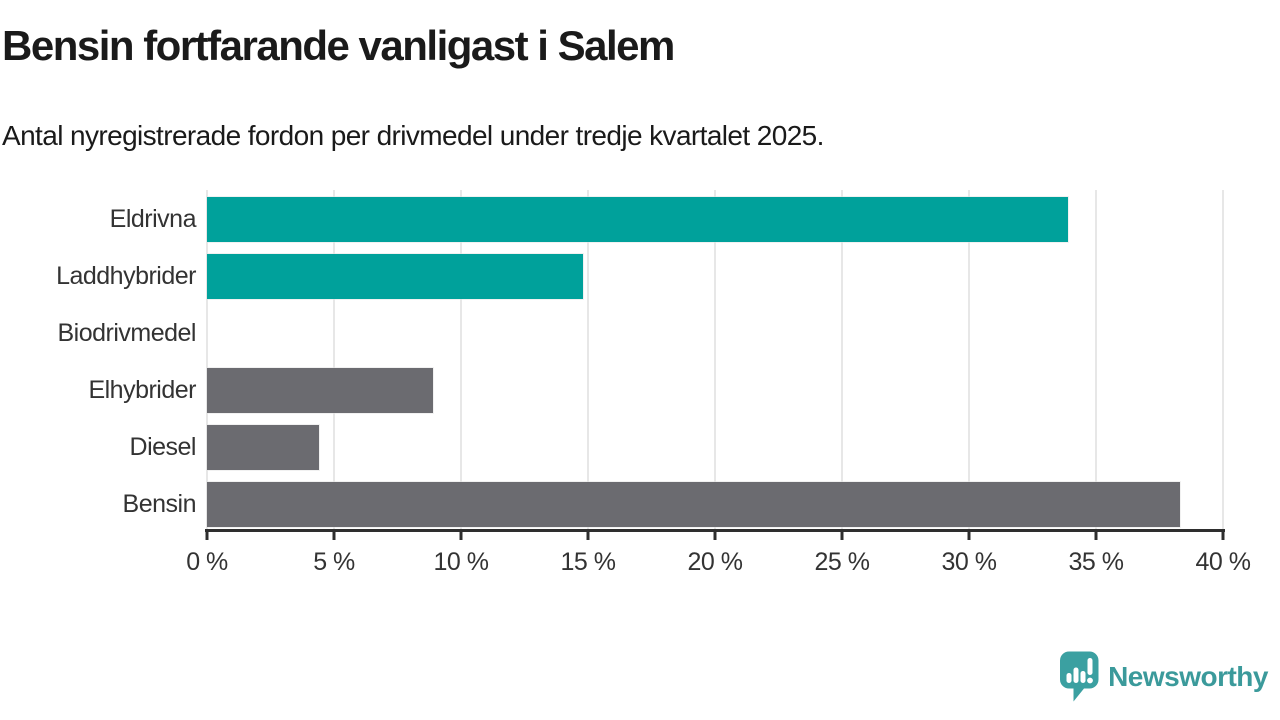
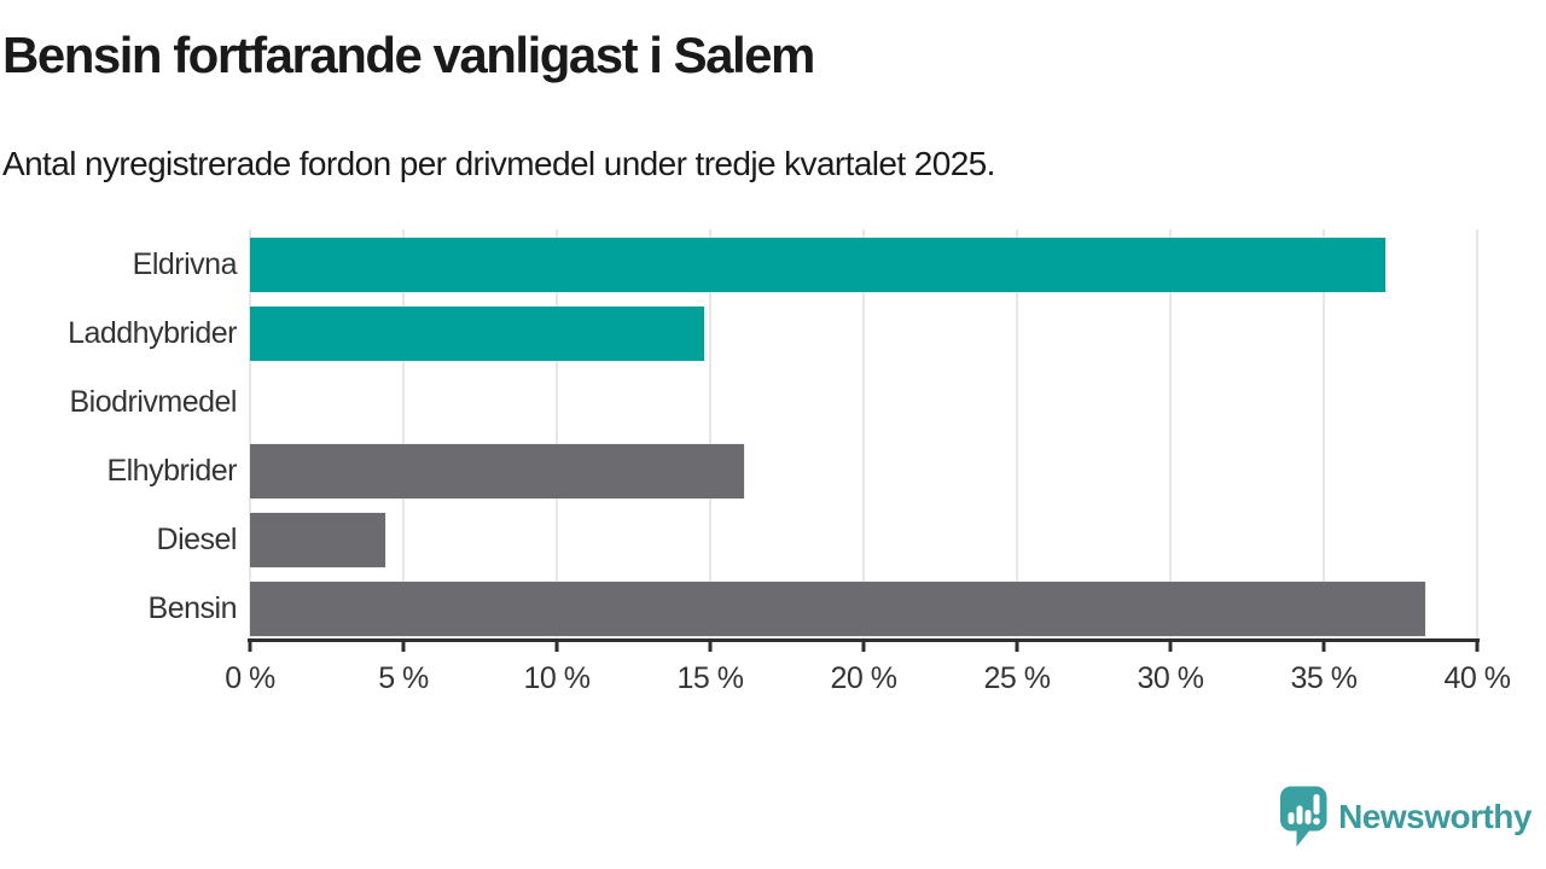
Eldrivna: 33.9% -> 37.0%
Elhybrider: 8.9% -> 16.1%
